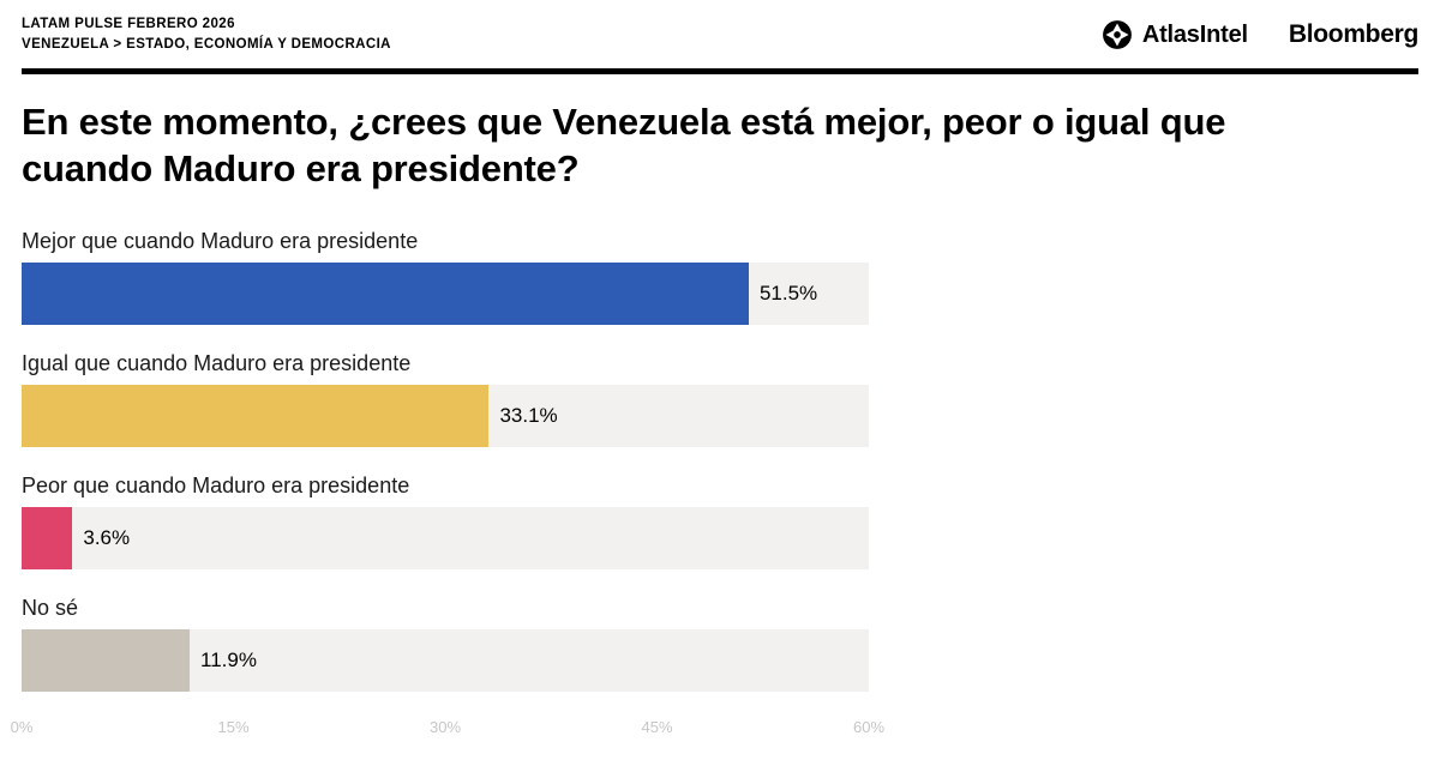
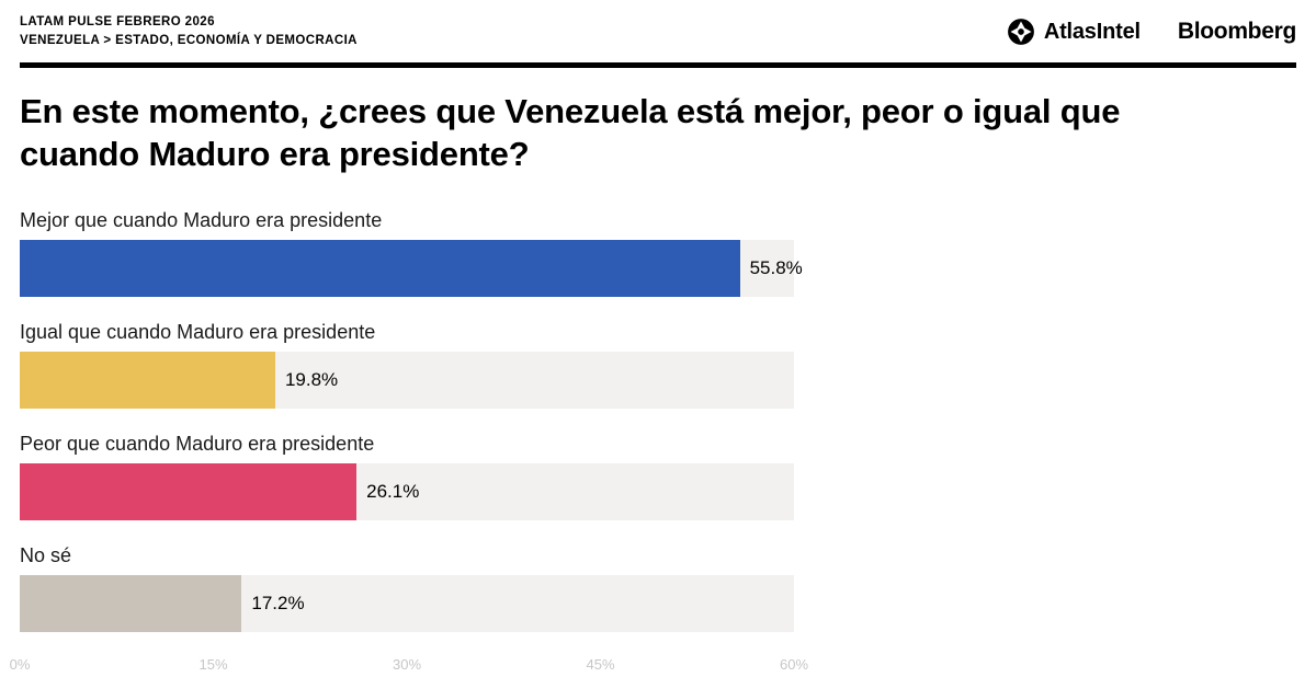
Mejor que cuando Maduro era presidente: 51.5% -> 55.8%
Igual que cuando Maduro era presidente: 33.1% -> 19.8%
Peor que cuando Maduro era presidente: 3.6% -> 26.1%
No sé: 11.9% -> 17.2%
